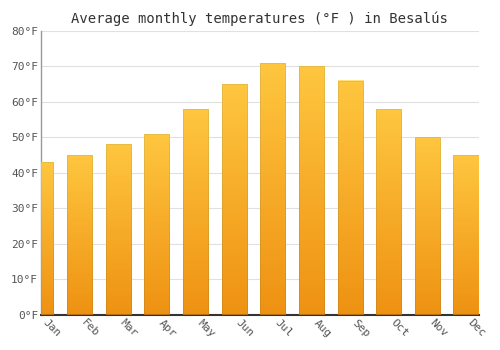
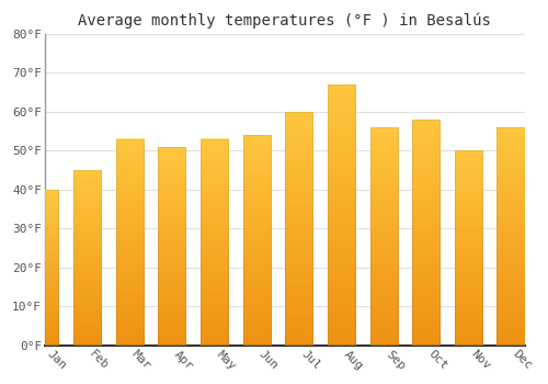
Jan: 43°F -> 40°F
Mar: 48°F -> 53°F
May: 58°F -> 53°F
Jun: 65°F -> 54°F
Jul: 71°F -> 60°F
Aug: 70°F -> 67°F
Sep: 66°F -> 56°F
Dec: 45°F -> 56°F
